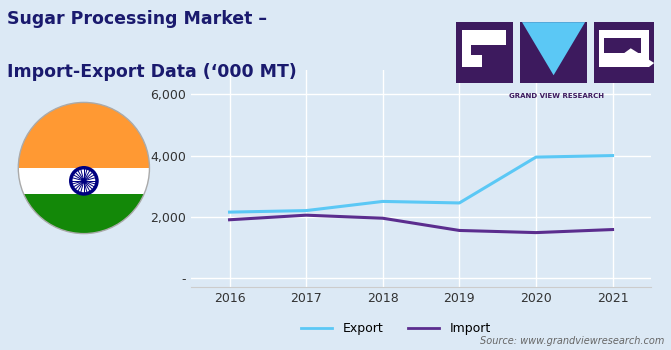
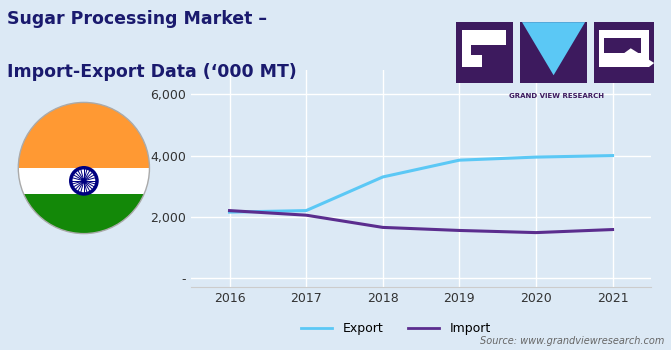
Import/2016: 1,900 -> 2,200
Export/2018: 2,500 -> 3,300
Import/2018: 1,950 -> 1,650
Export/2019: 2,450 -> 3,850
